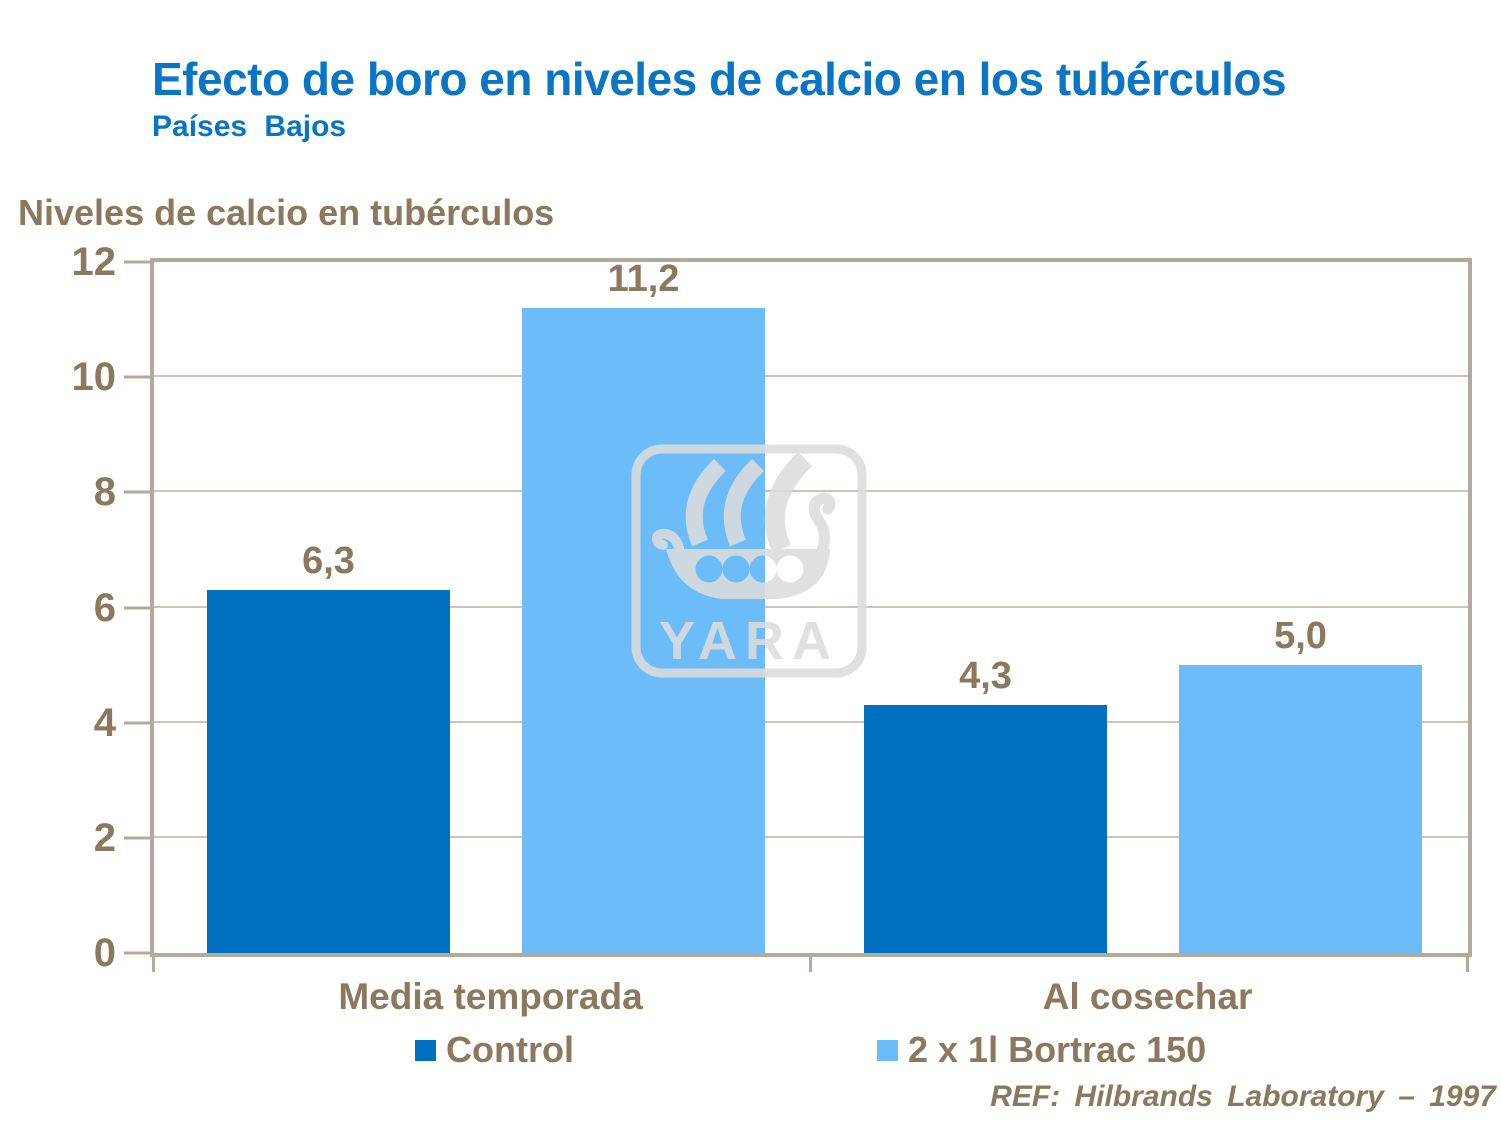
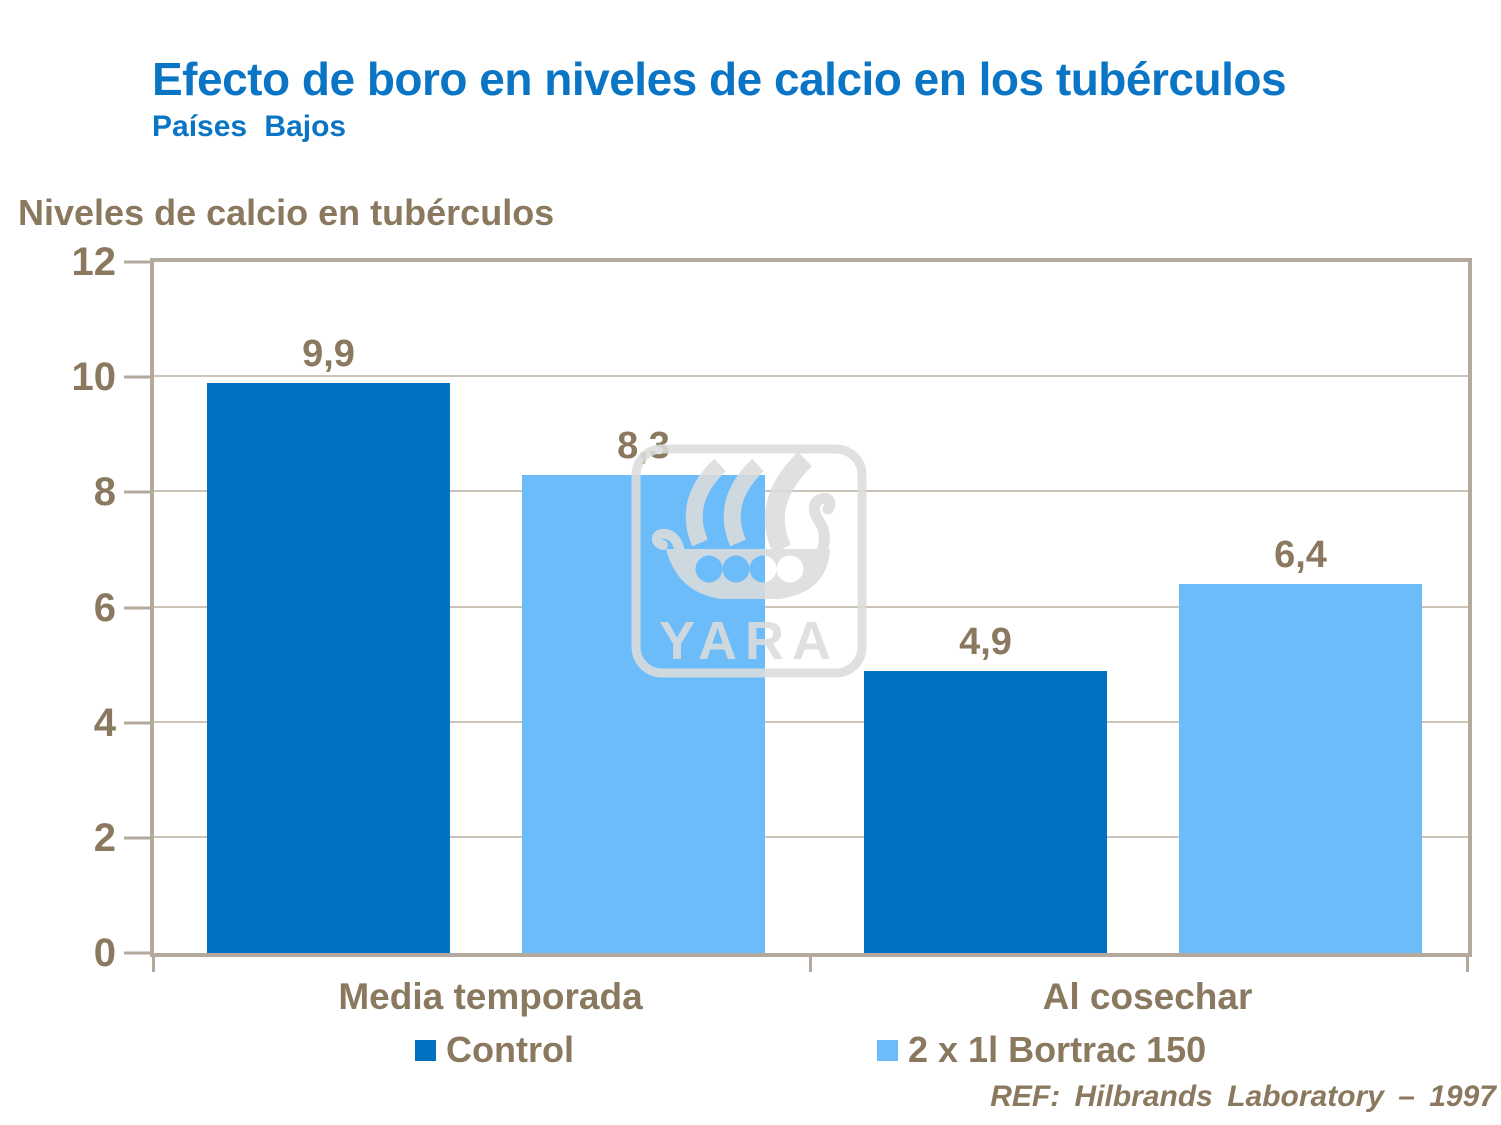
Control/Media temporada: 6,3 -> 9,9
2 x 1l Bortrac 150/Media temporada: 11,2 -> 8,3
Control/Al cosechar: 4,3 -> 4,9
2 x 1l Bortrac 150/Al cosechar: 5,0 -> 6,4
